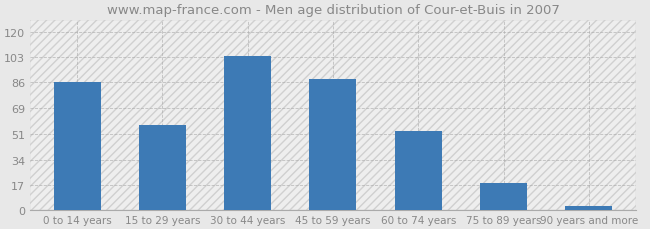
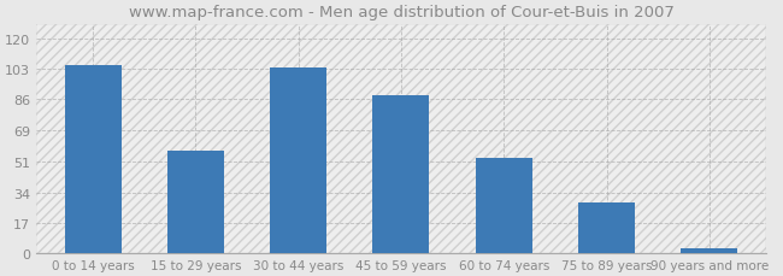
0 to 14 years: 86 -> 105
75 to 89 years: 18 -> 28
